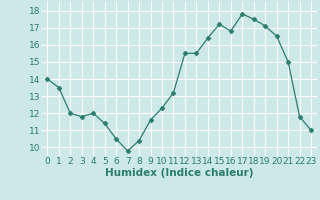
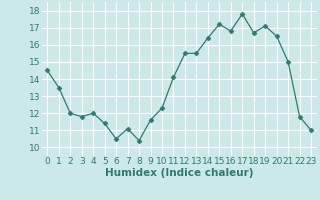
0: 14.0 -> 14.5
7: 9.8 -> 11.1
11: 13.2 -> 14.1
18: 17.5 -> 16.7
